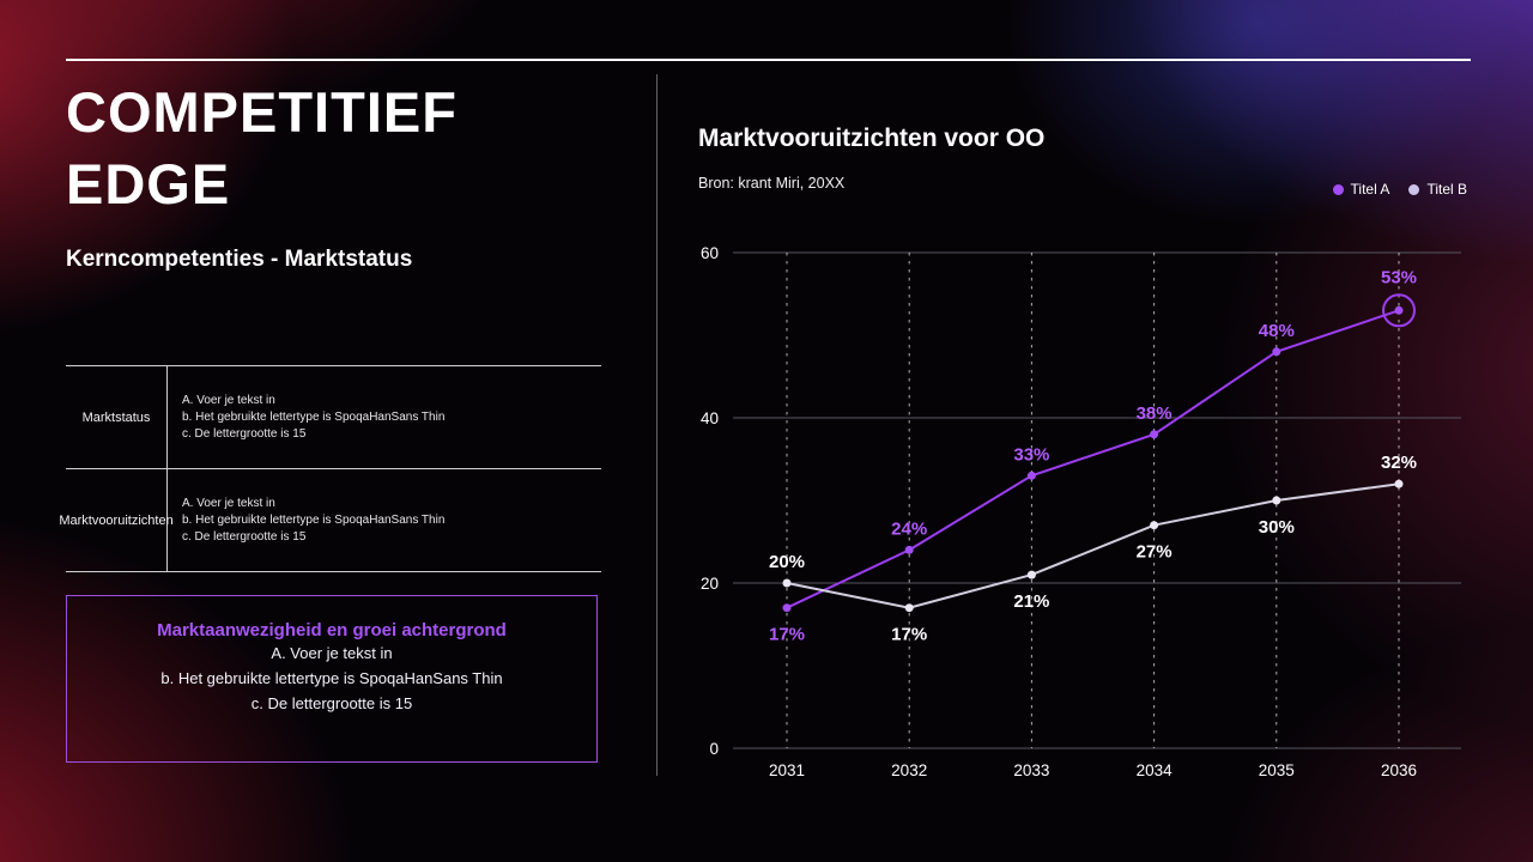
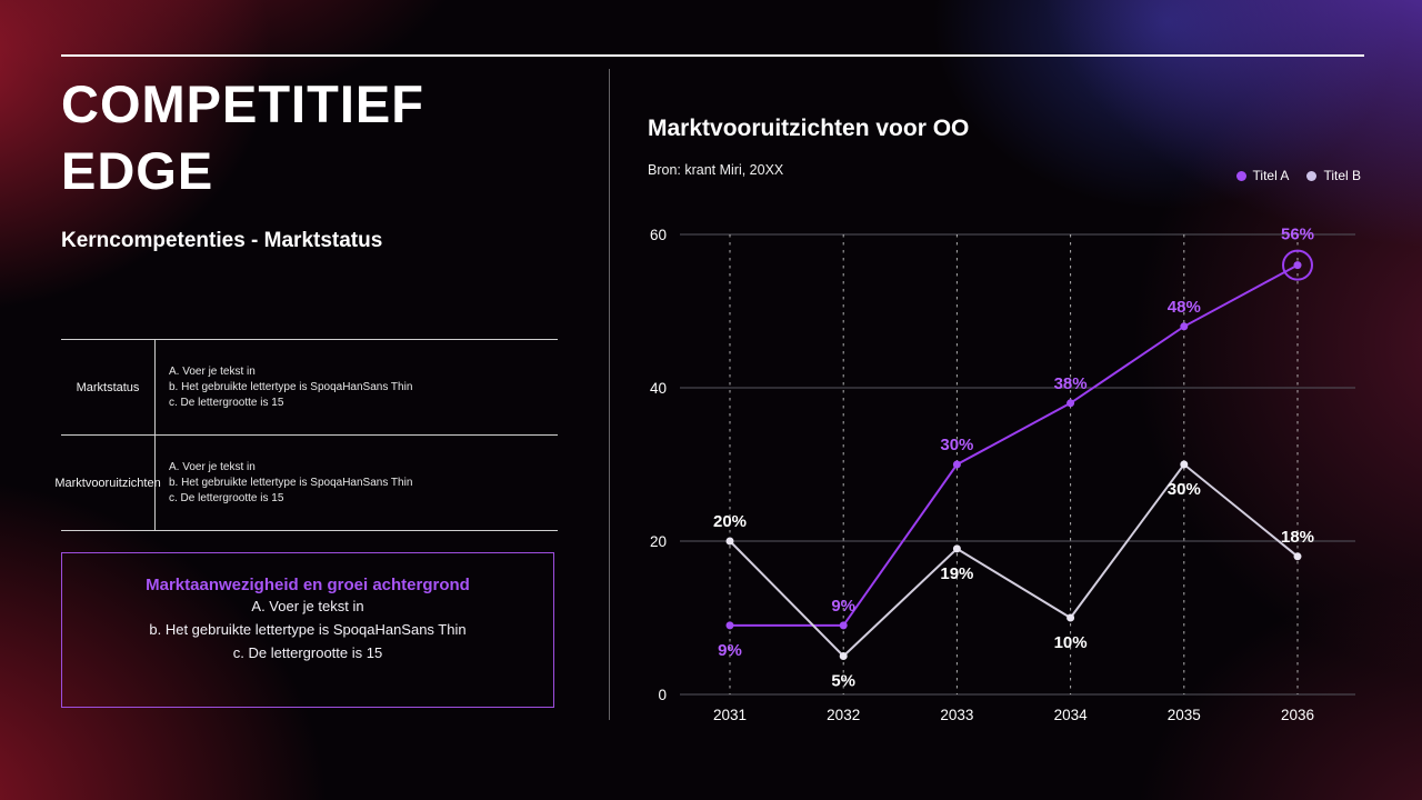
Titel A/2031: 17% -> 9%
Titel A/2032: 24% -> 9%
Titel B/2032: 17% -> 5%
Titel A/2033: 33% -> 30%
Titel B/2033: 21% -> 19%
Titel B/2034: 27% -> 10%
Titel A/2036: 53% -> 56%
Titel B/2036: 32% -> 18%
